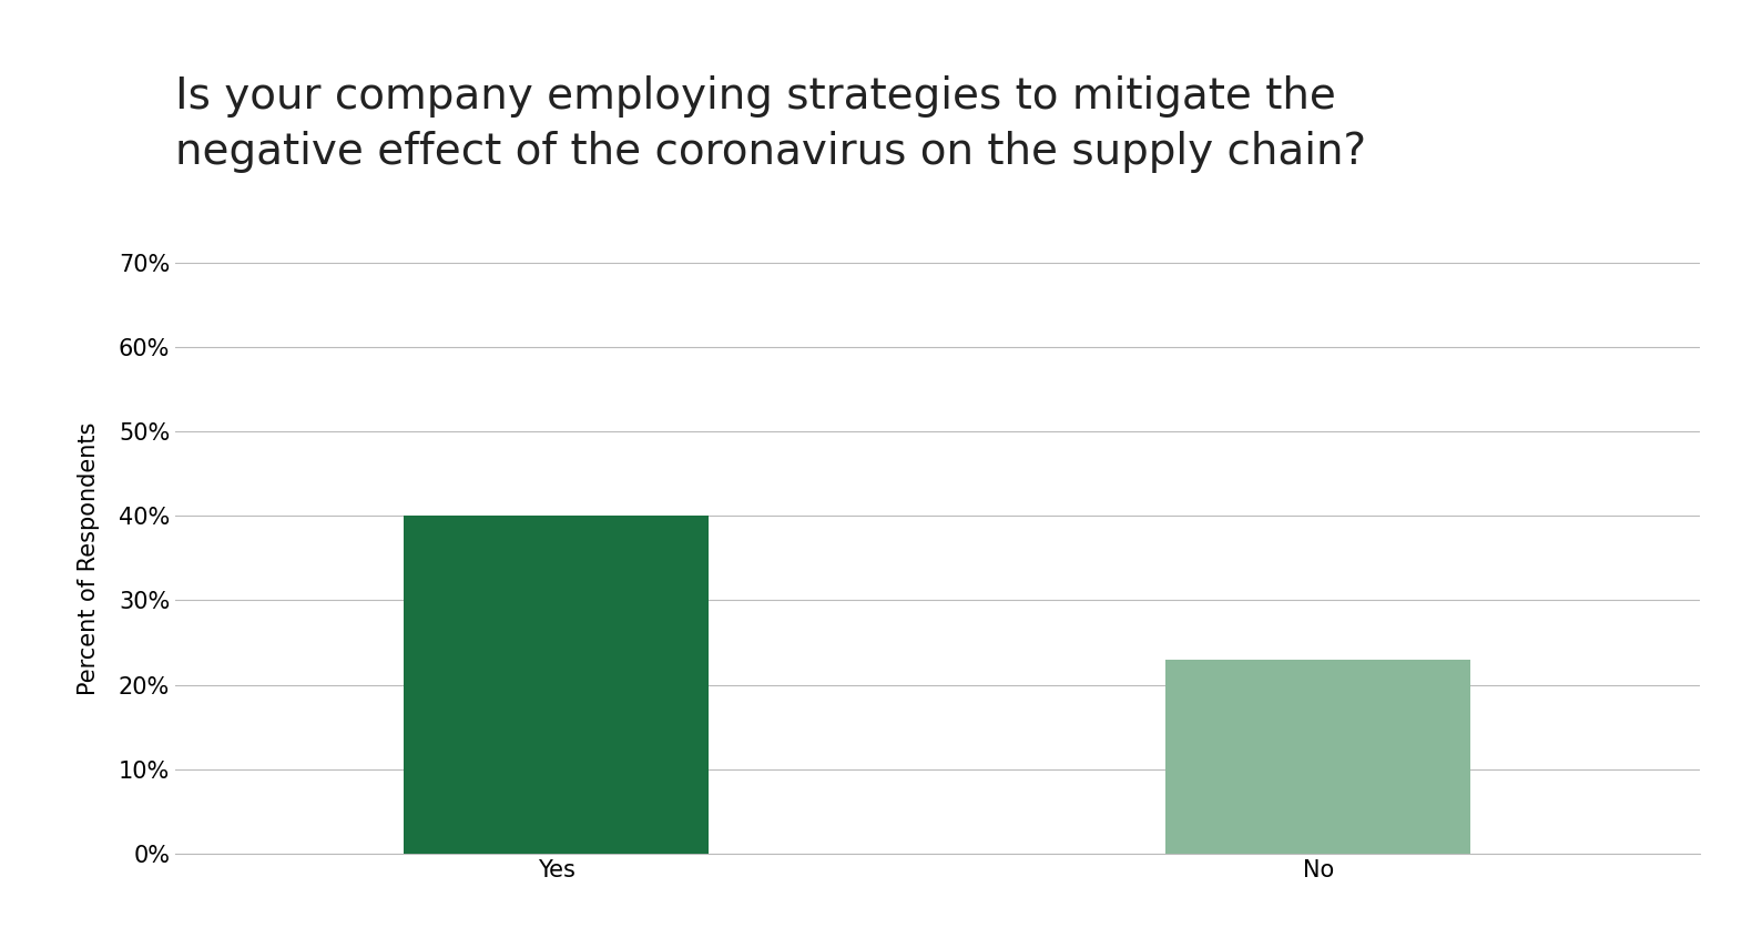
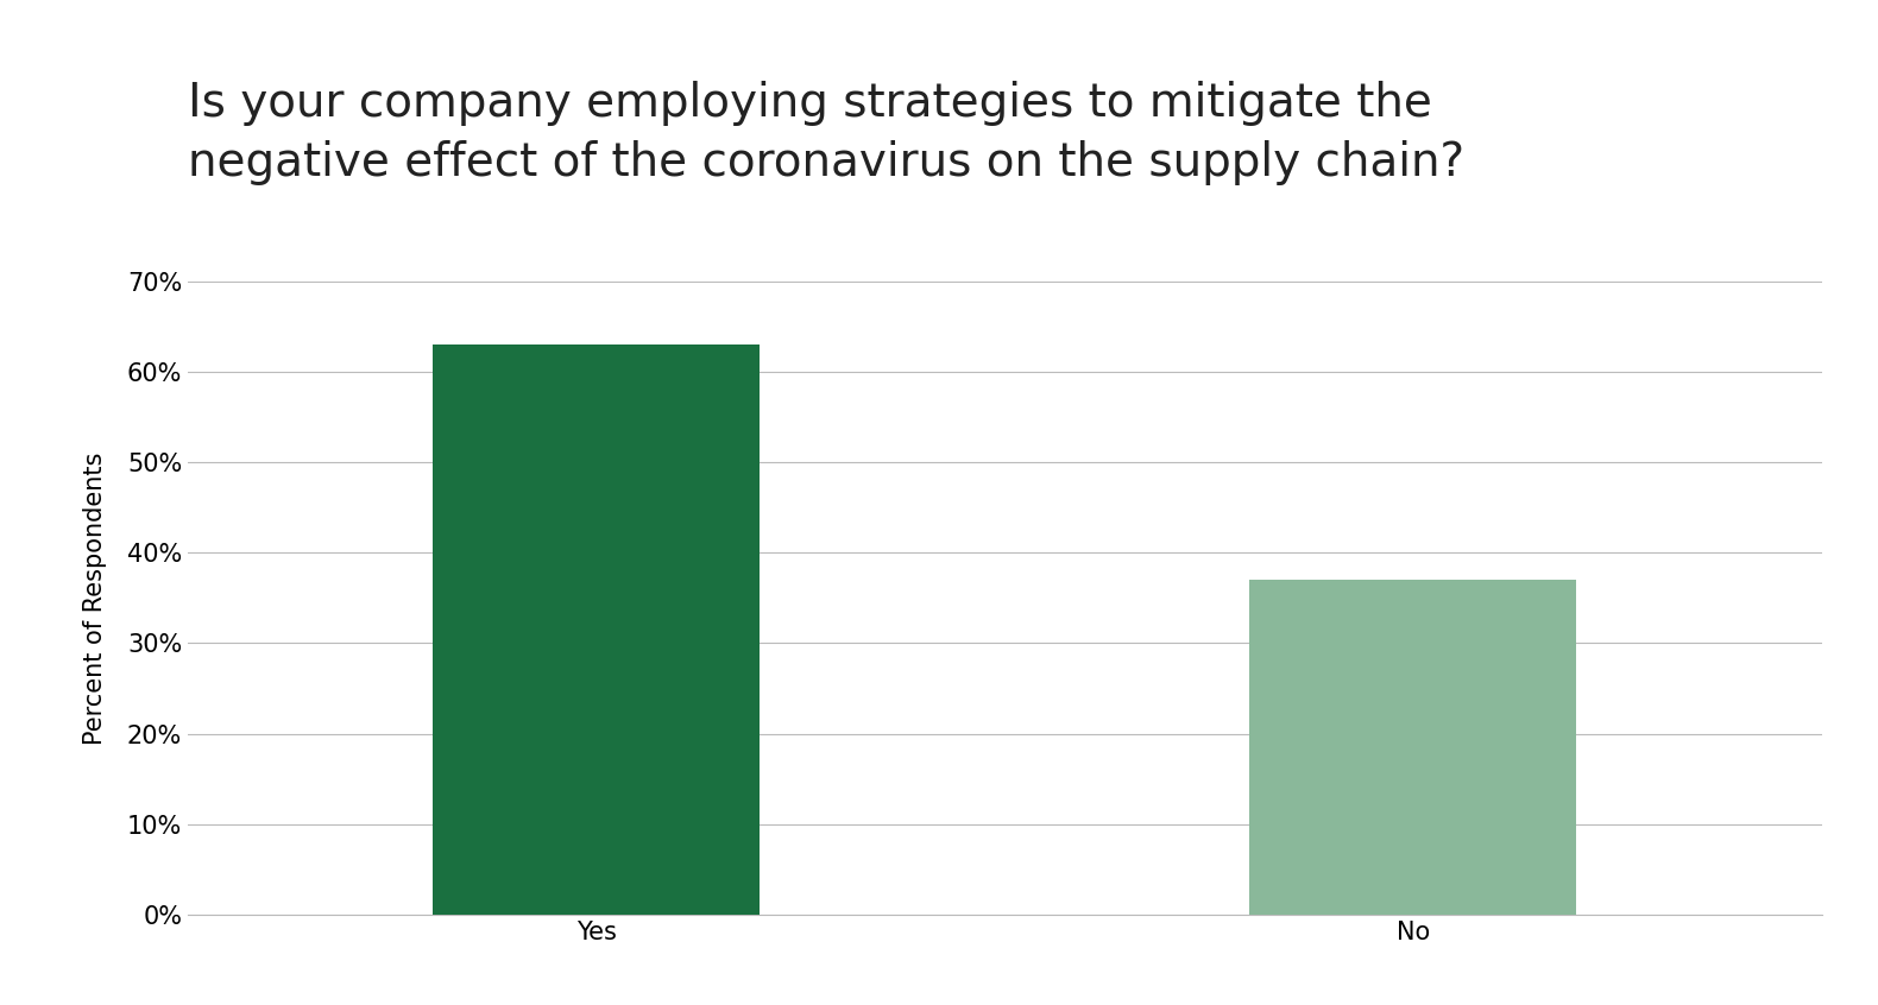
Yes: 40% -> 63%
No: 23% -> 37%
